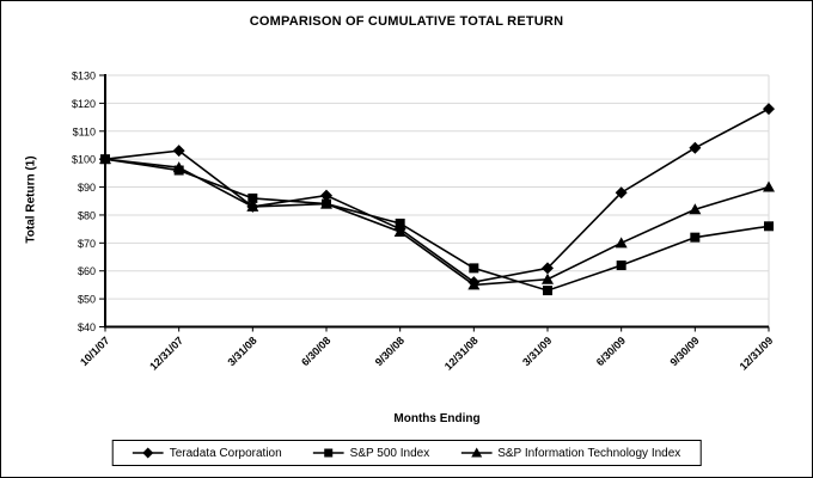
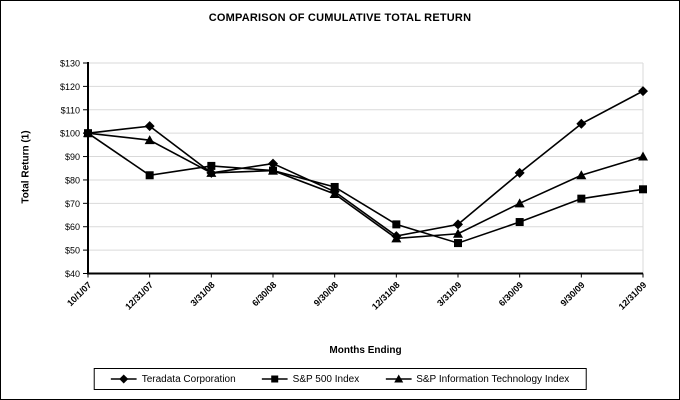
S&P 500 Index/12/31/07: $96 -> $82
Teradata Corporation/6/30/09: $88 -> $83
